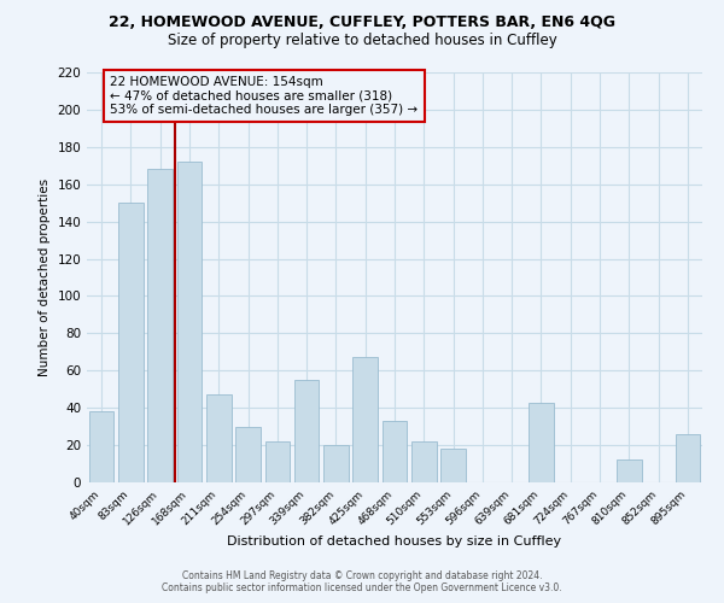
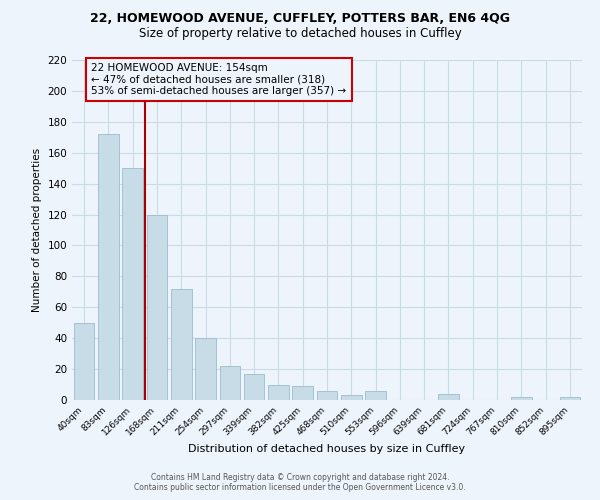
40sqm: 38 -> 50
83sqm: 150 -> 172
126sqm: 168 -> 150
168sqm: 172 -> 120
211sqm: 47 -> 72
254sqm: 30 -> 40
339sqm: 55 -> 17
382sqm: 20 -> 10
425sqm: 67 -> 9
468sqm: 33 -> 6
510sqm: 22 -> 3
553sqm: 18 -> 6
681sqm: 43 -> 4
810sqm: 12 -> 2
895sqm: 26 -> 2
